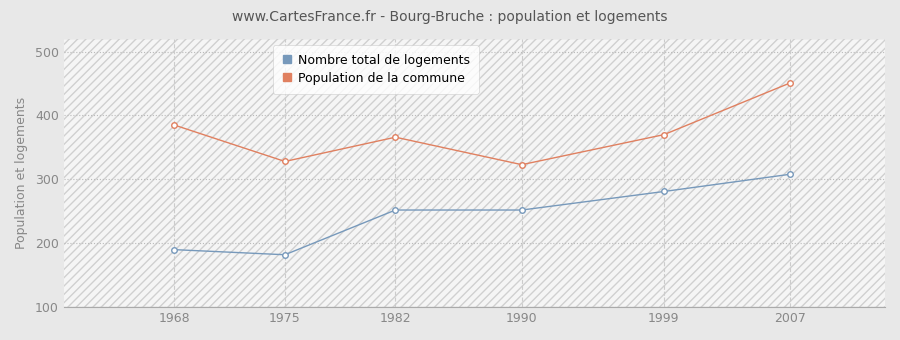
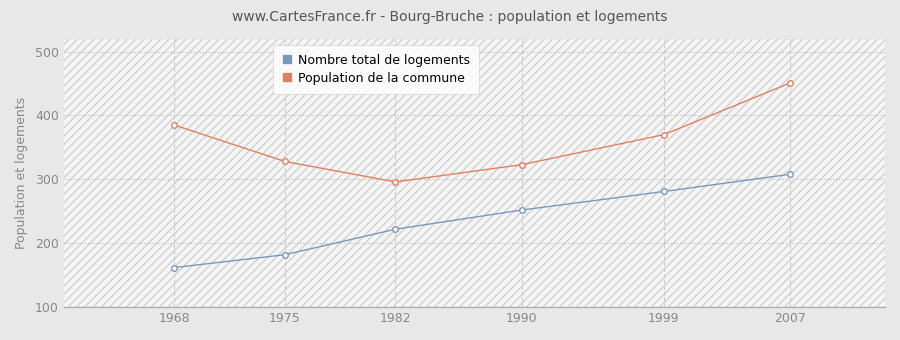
Nombre total de logements/1968: 190 -> 162
Nombre total de logements/1982: 252 -> 222
Population de la commune/1982: 366 -> 296
